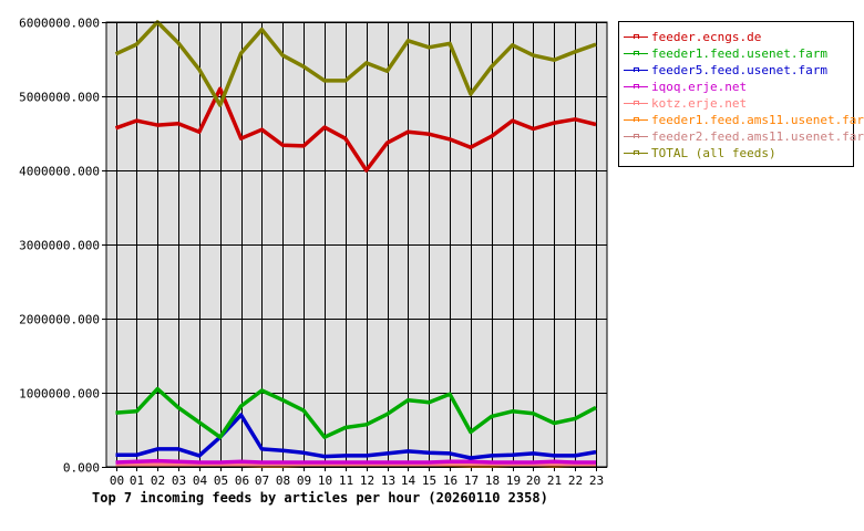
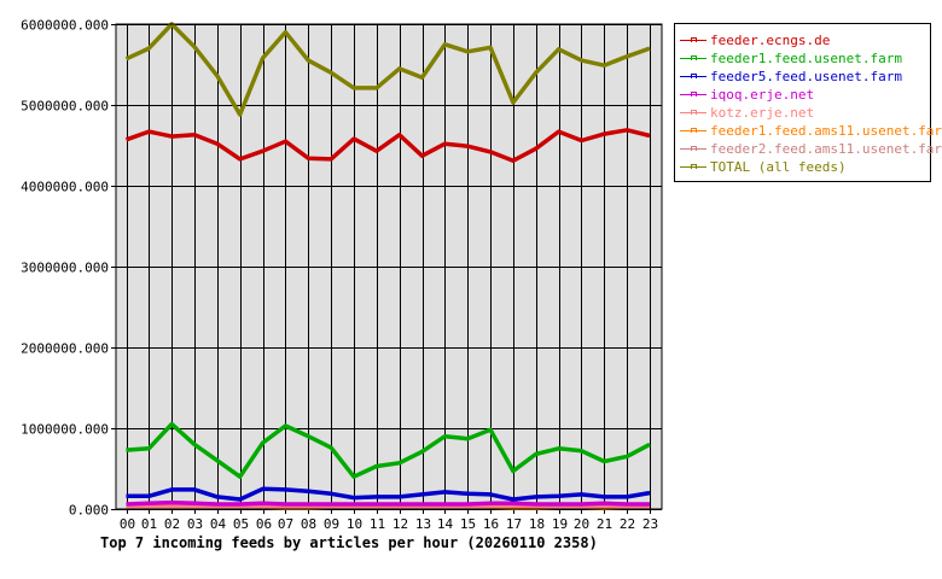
feeder.ecngs.de/05: 5100000 -> 4300000
feeder5.feed.usenet.farm/05: 400000 -> 100000
feeder5.feed.usenet.farm/06: 700000 -> 200000
feeder.ecngs.de/12: 4000000 -> 4600000
